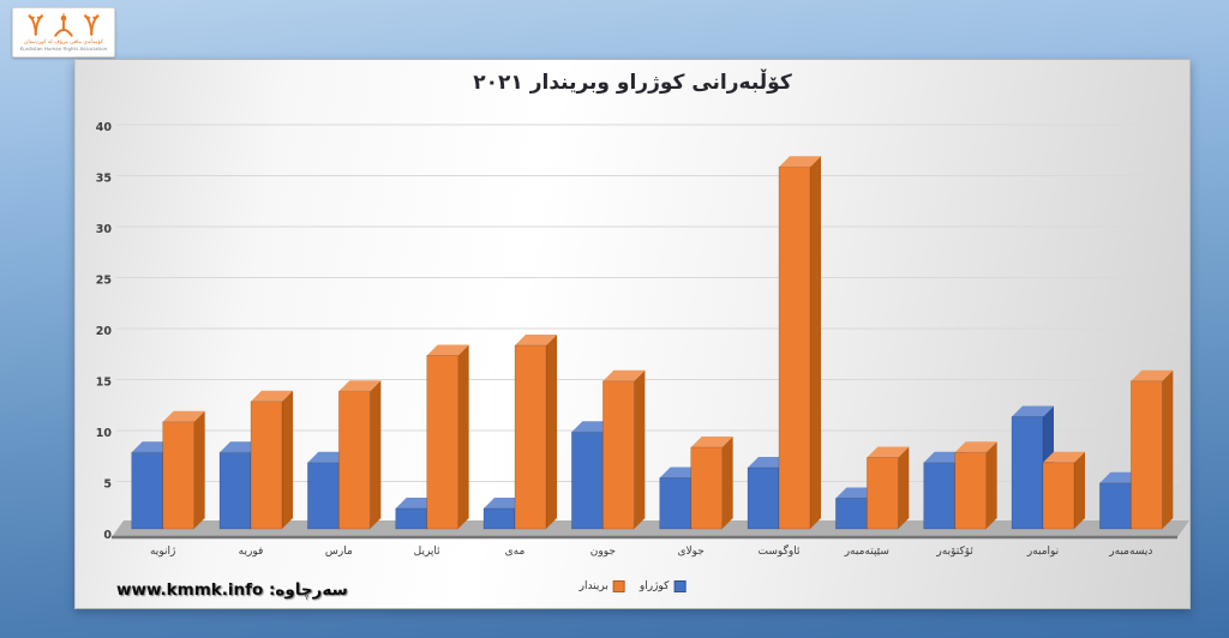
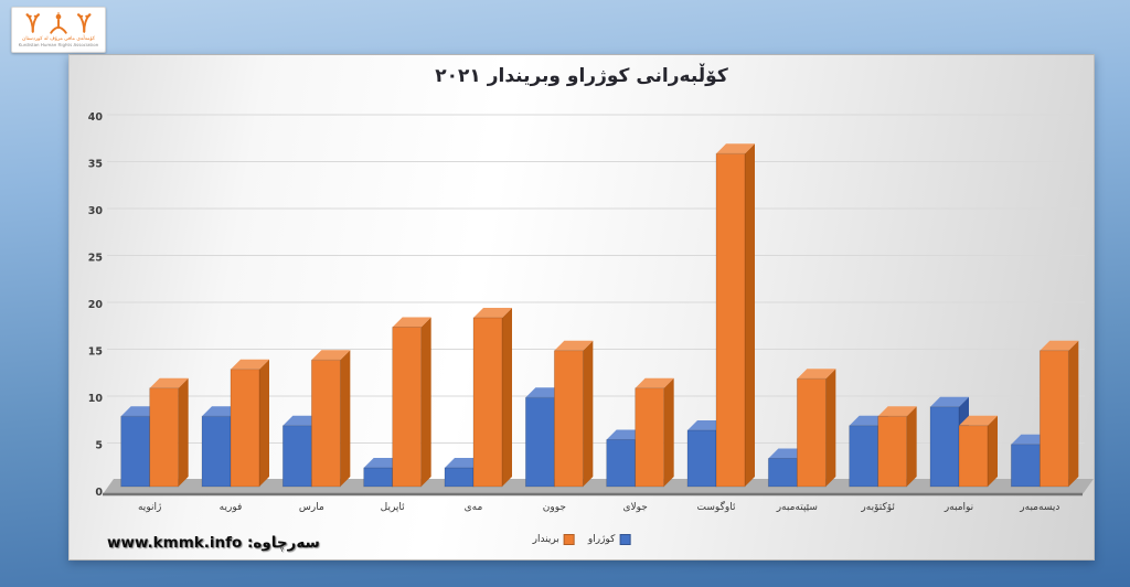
بریندار/جولای: 8 -> 10
بریندار/سێپتەمبەر: 7 -> 12
کوژراو/نوامبەر: 11 -> 8
